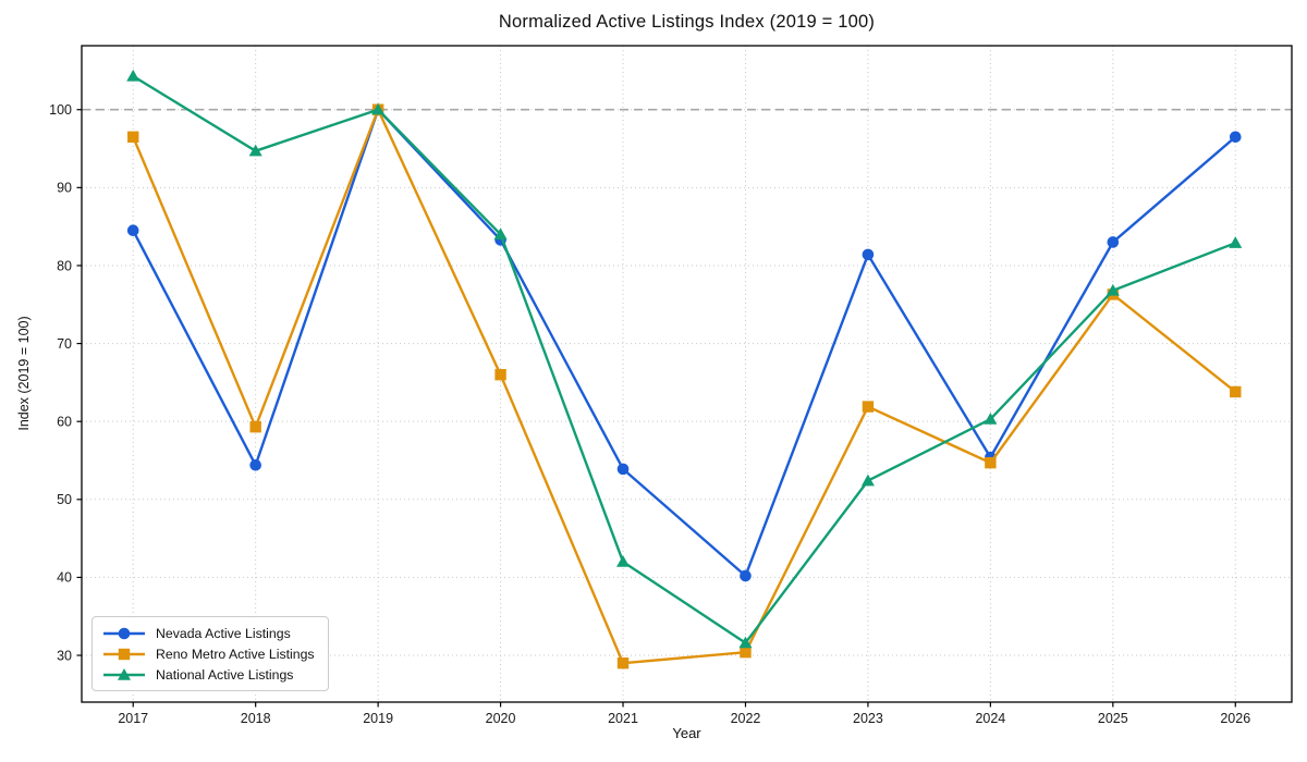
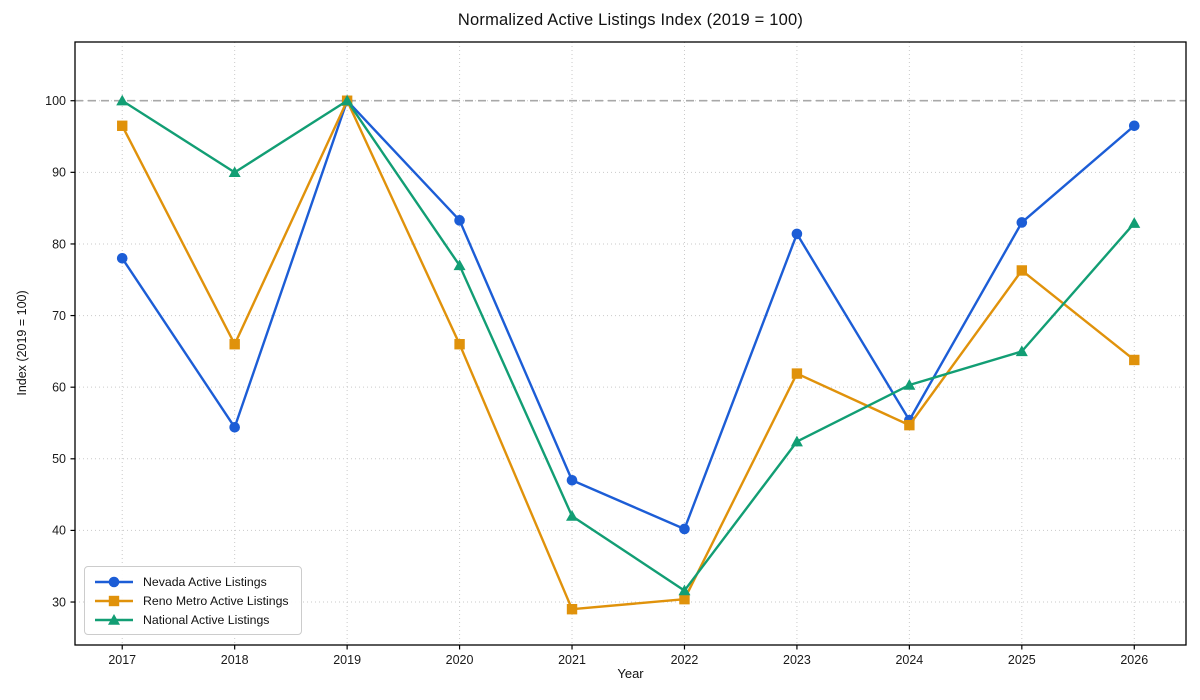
Nevada Active Listings/2017: 84 -> 78
National Active Listings/2017: 104 -> 100
Reno Metro Active Listings/2018: 59 -> 66
National Active Listings/2018: 95 -> 90
National Active Listings/2020: 84 -> 77
Nevada Active Listings/2021: 54 -> 47
National Active Listings/2025: 77 -> 65
